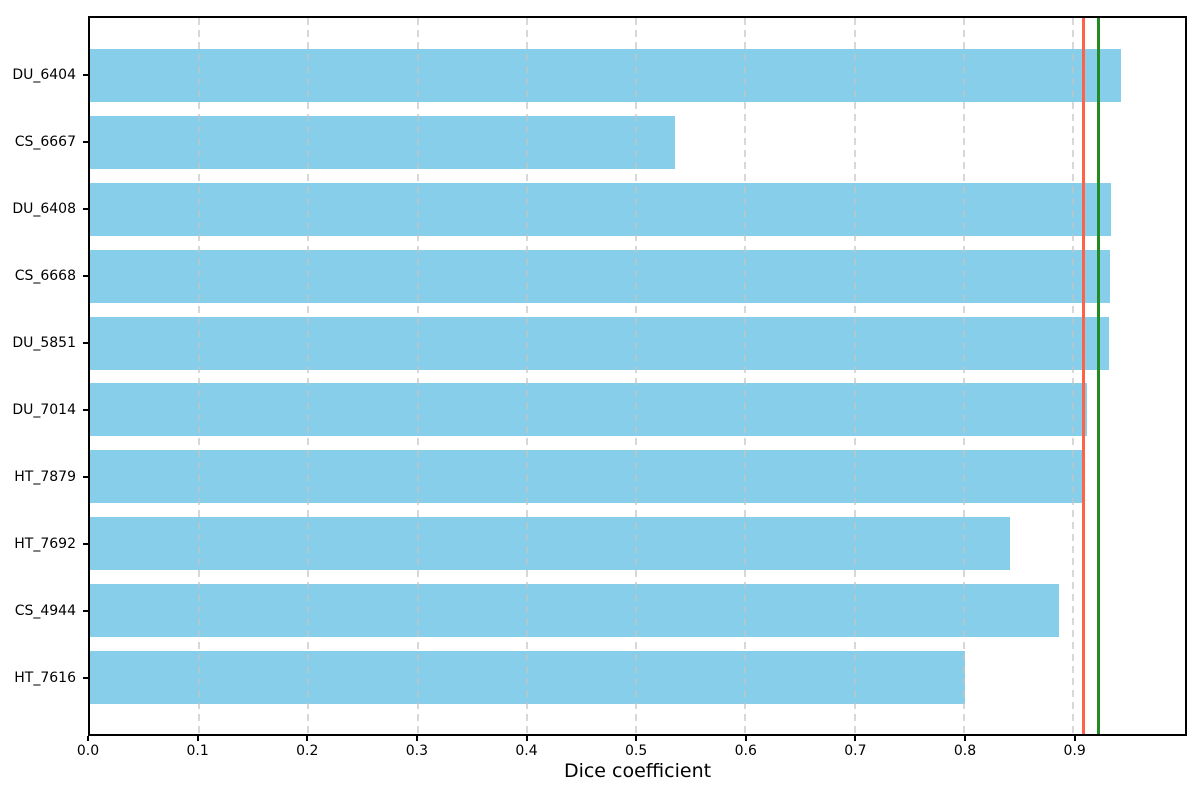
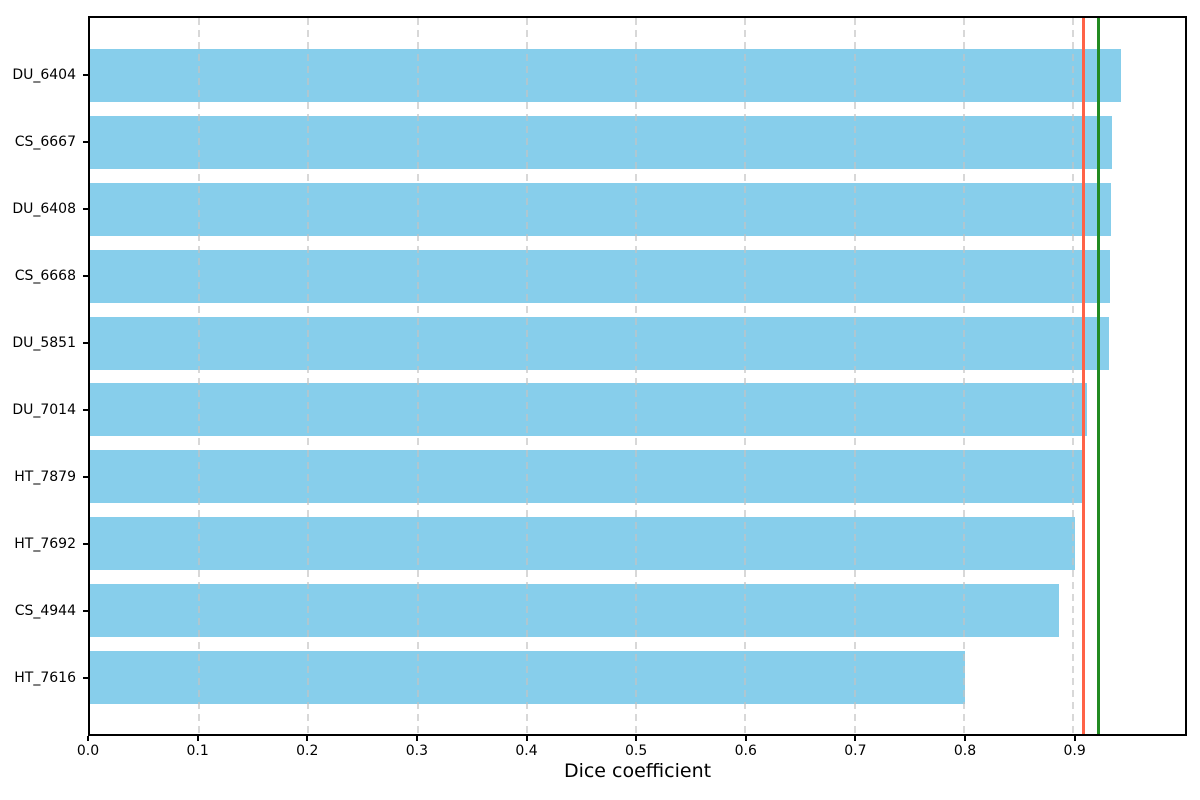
CS_6667: 0.536 -> 0.936
HT_7692: 0.842 -> 0.902
